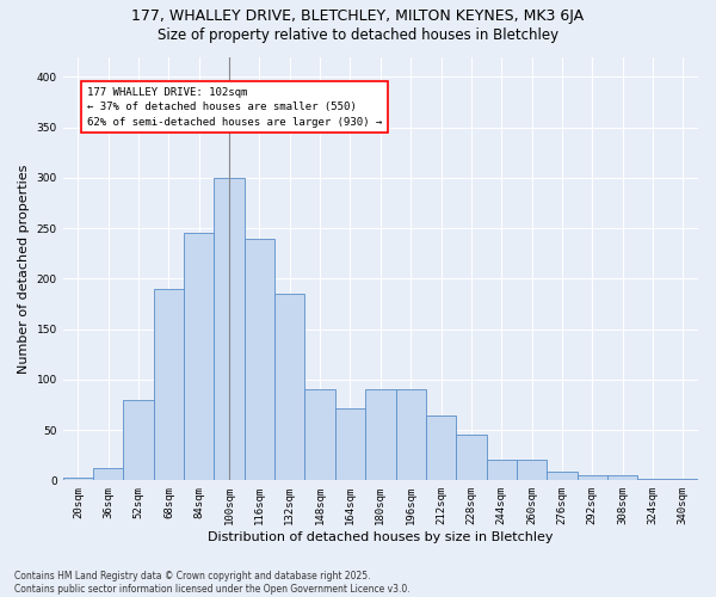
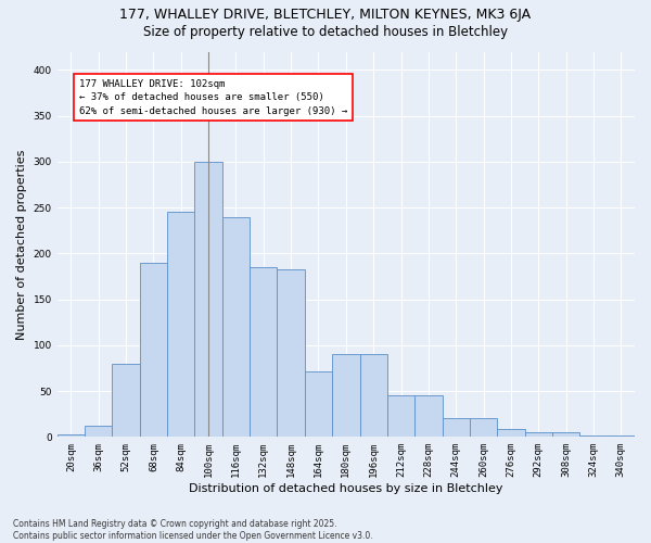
148sqm: 90 -> 183
212sqm: 64 -> 45
